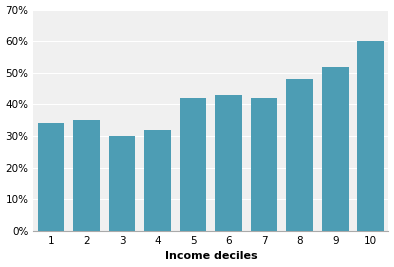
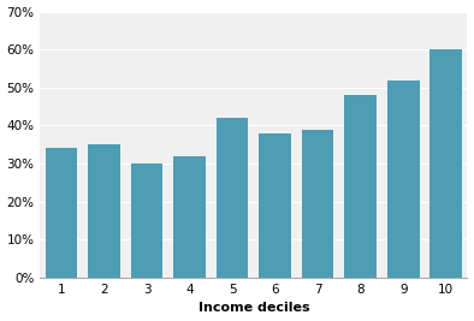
6: 43% -> 38%
7: 42% -> 39%
